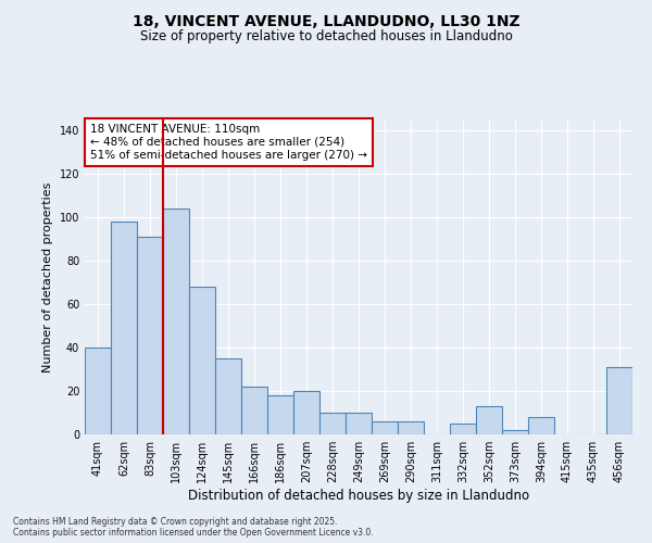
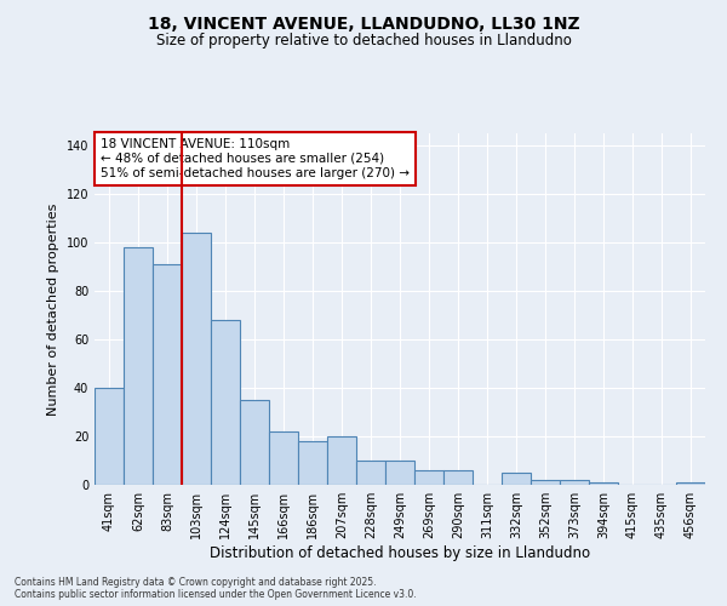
352sqm: 13 -> 2
394sqm: 8 -> 1
456sqm: 31 -> 1
